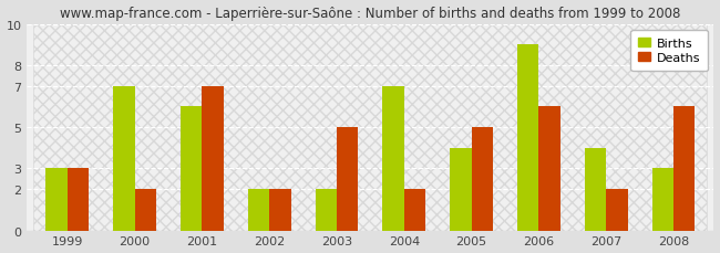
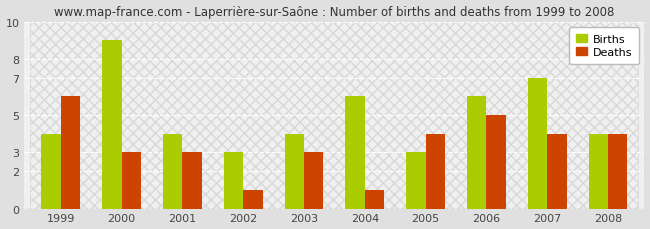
Births/1999: 3 -> 4
Deaths/1999: 3 -> 6
Births/2000: 7 -> 9
Deaths/2000: 2 -> 3
Births/2001: 6 -> 4
Deaths/2001: 7 -> 3
Births/2002: 2 -> 3
Deaths/2002: 2 -> 1
Births/2003: 2 -> 4
Deaths/2003: 5 -> 3
Births/2004: 7 -> 6
Deaths/2004: 2 -> 1
Births/2005: 4 -> 3
Deaths/2005: 5 -> 4
Births/2006: 9 -> 6
Deaths/2006: 6 -> 5
Births/2007: 4 -> 7
Deaths/2007: 2 -> 4
Births/2008: 3 -> 4
Deaths/2008: 6 -> 4
